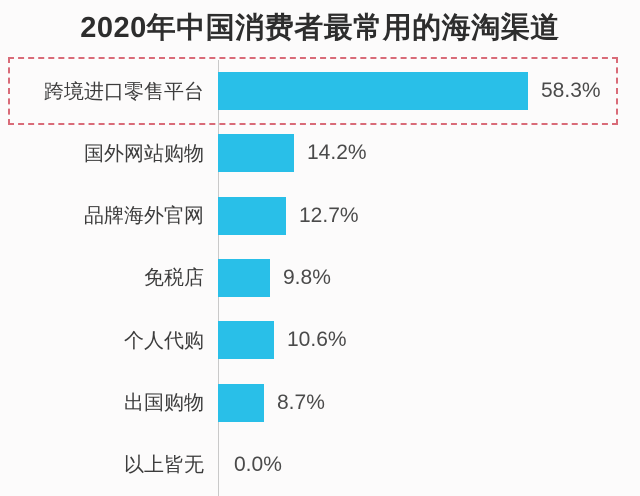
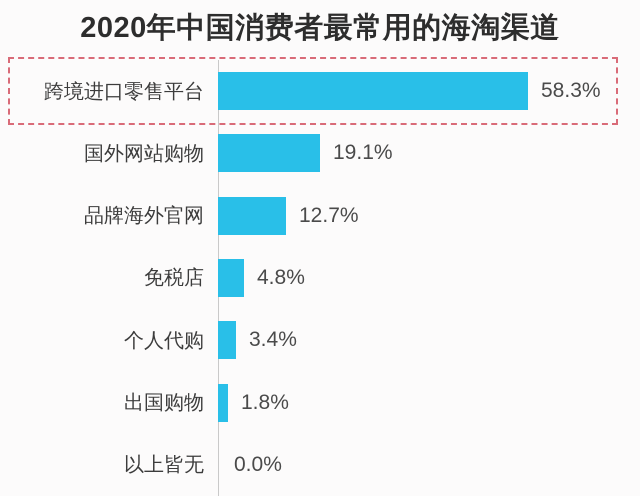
国外网站购物: 14.2% -> 19.1%
免税店: 9.8% -> 4.8%
个人代购: 10.6% -> 3.4%
出国购物: 8.7% -> 1.8%
